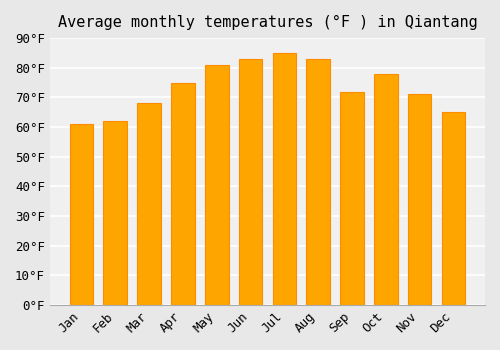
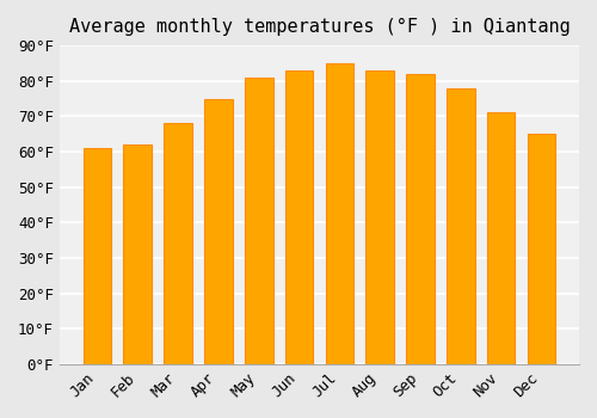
Sep: 72°F -> 82°F
